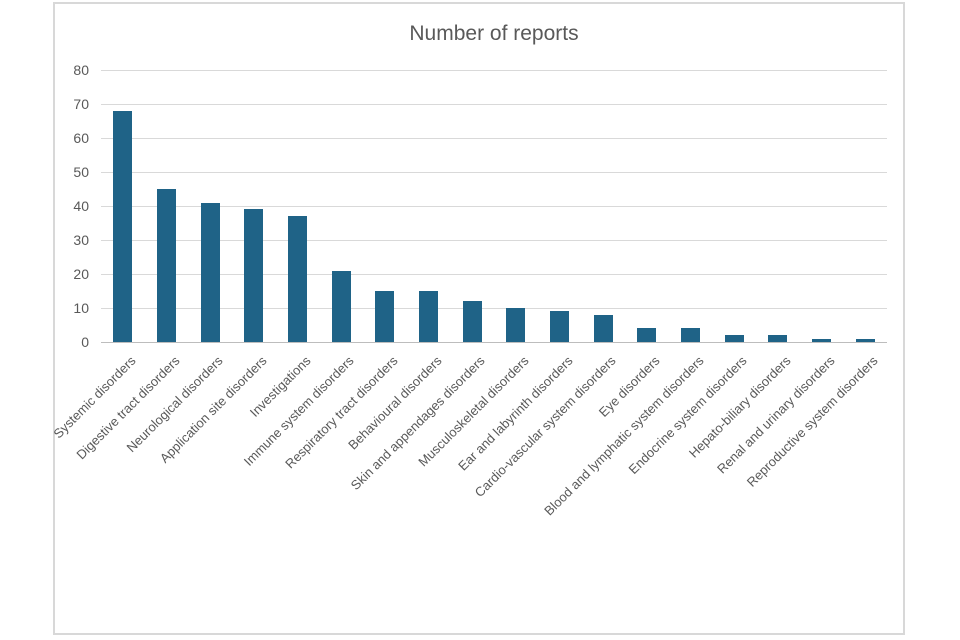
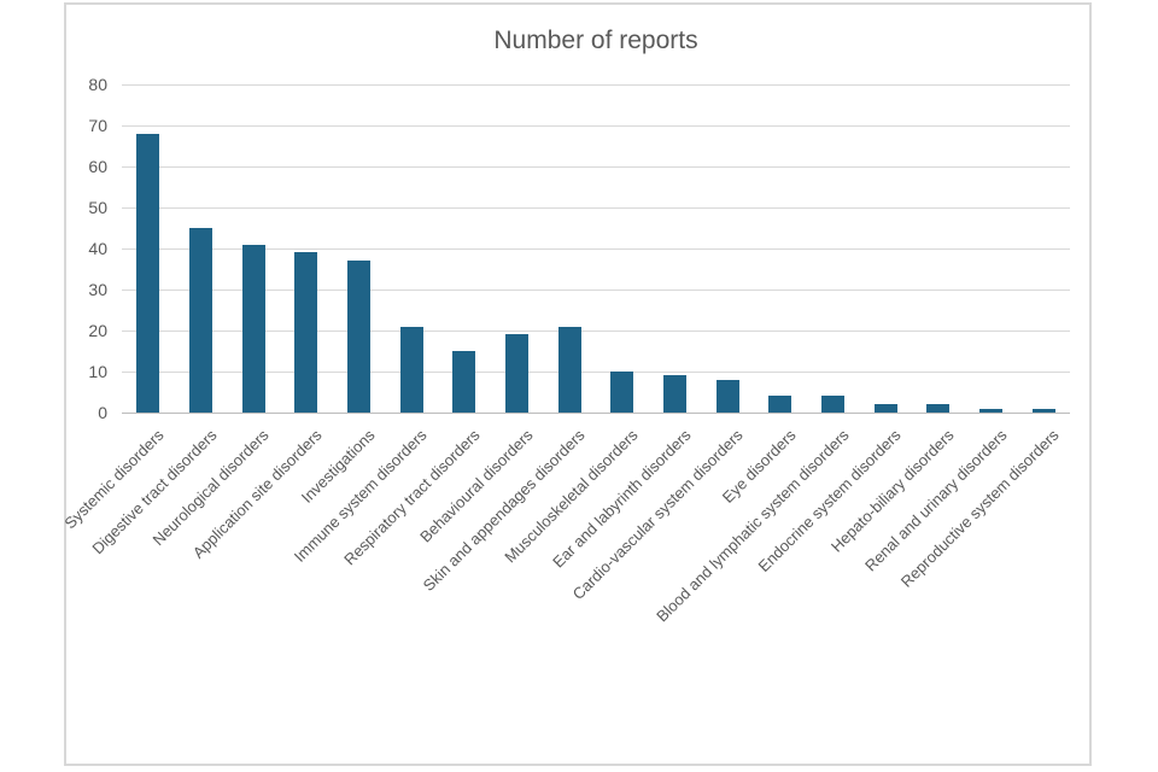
Behavioural disorders: 15 -> 19
Skin and appendages disorders: 12 -> 21
